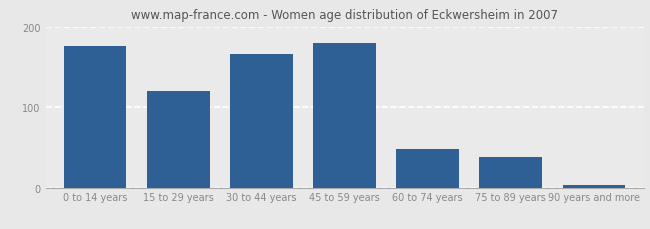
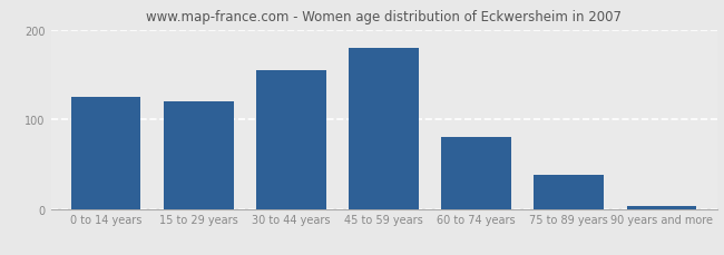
0 to 14 years: 176 -> 125
30 to 44 years: 166 -> 155
60 to 74 years: 48 -> 80
